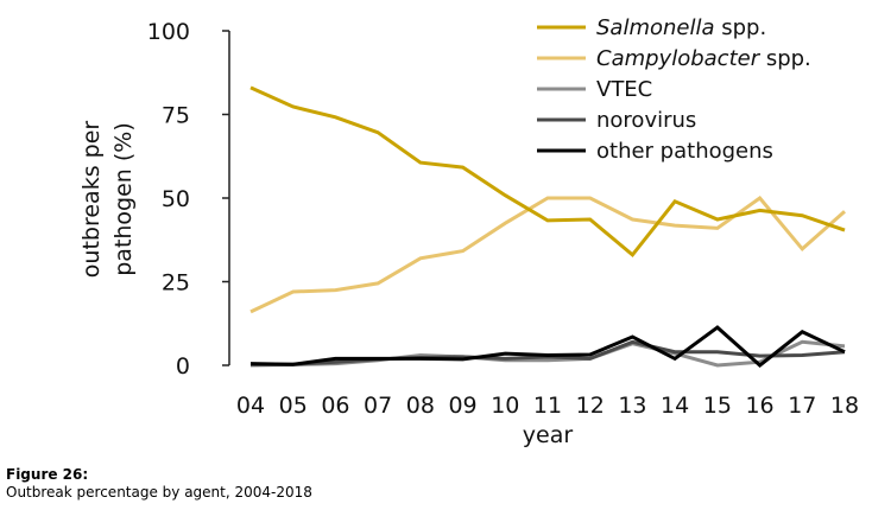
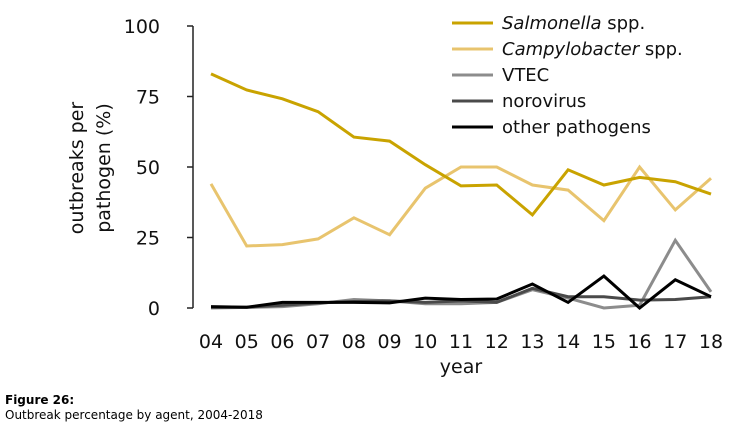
Campylobacter/04: 16 -> 44
Campylobacter/09: 34 -> 26
Campylobacter/15: 41 -> 31
VTEC/17: 7 -> 24
